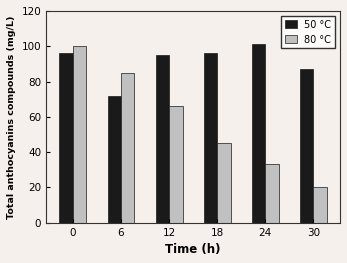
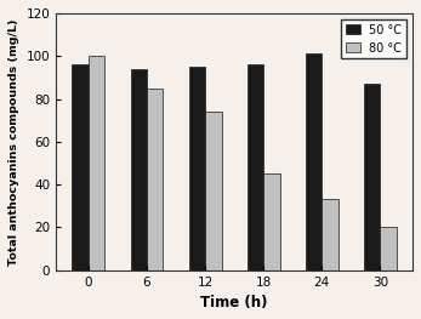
50 °C/6: 72 -> 94
80 °C/12: 66 -> 74
